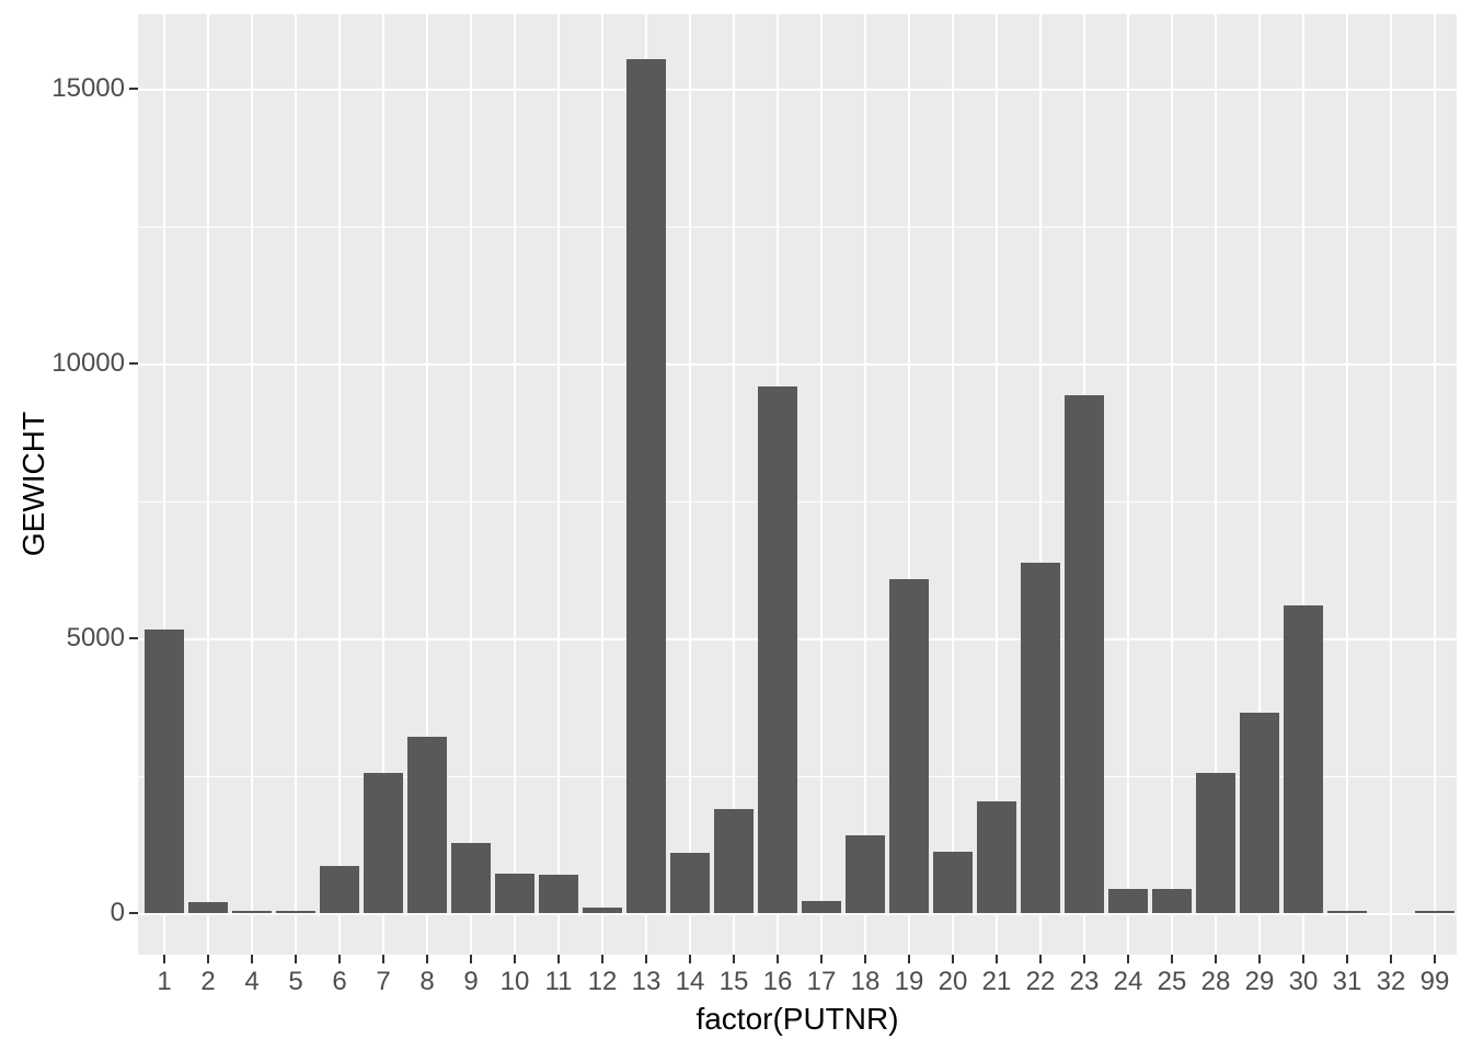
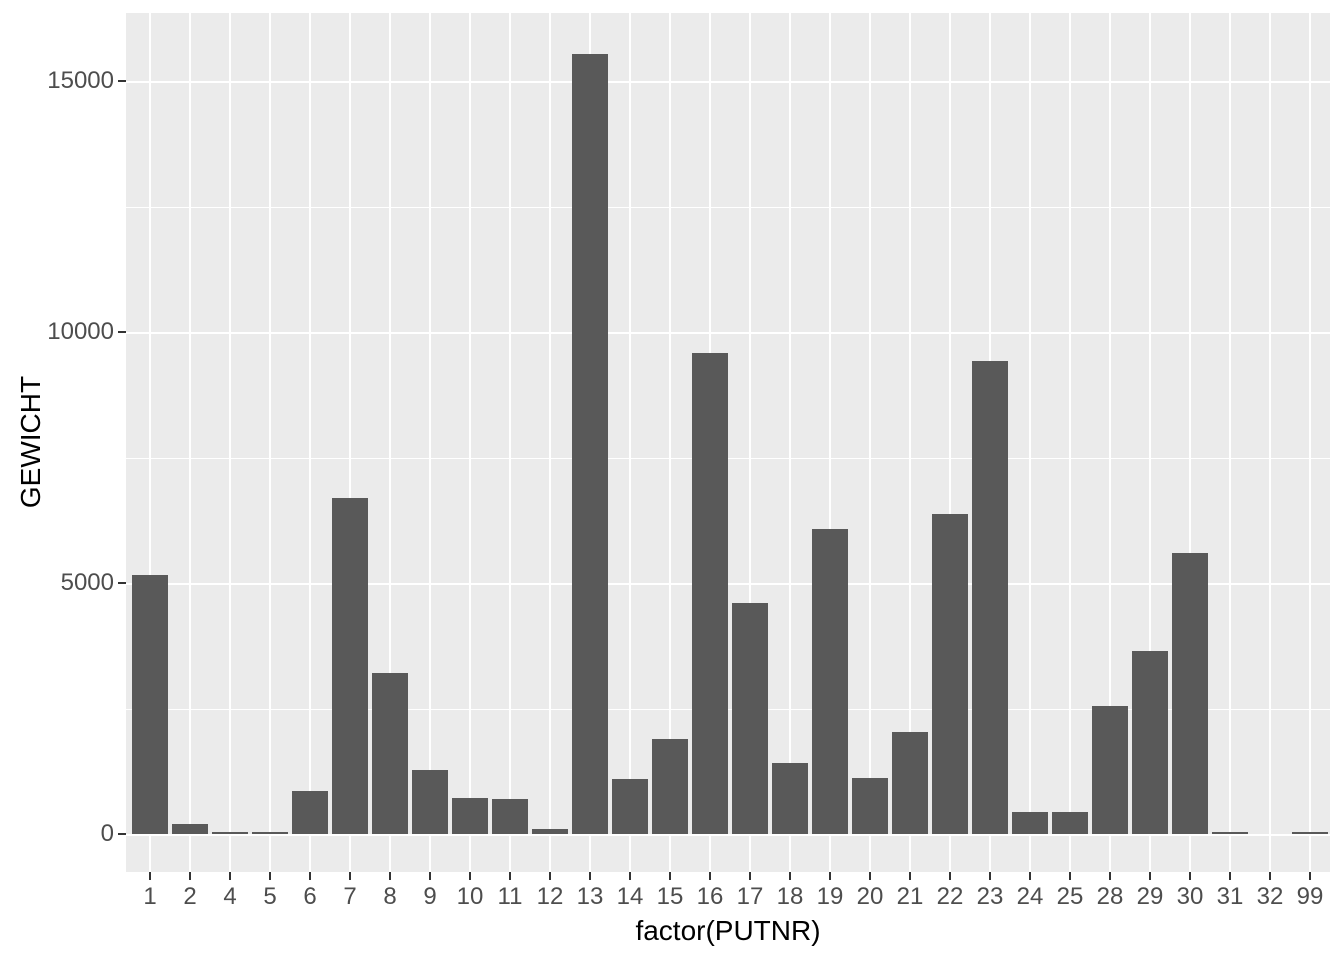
7: 2600 -> 6700
17: 200 -> 4600
